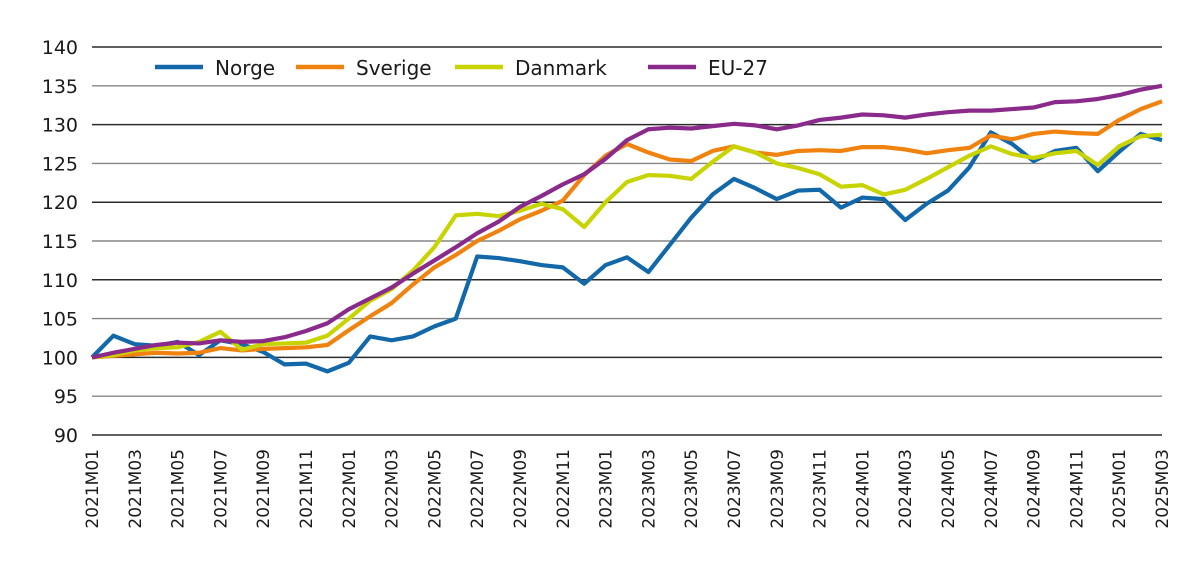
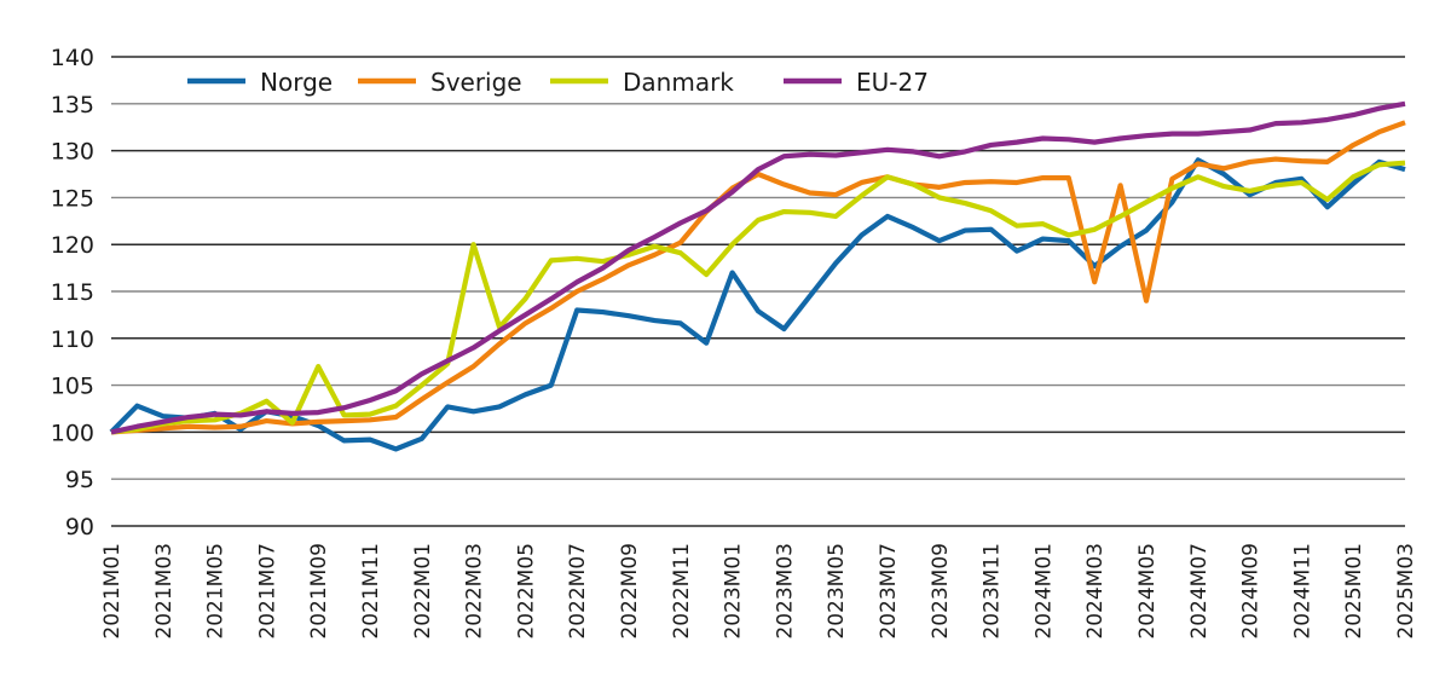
Danmark/2021M09: 102 -> 107
Danmark/2022M03: 109 -> 120
Norge/2023M01: 112 -> 117
Sverige/2024M03: 127 -> 116
Sverige/2024M05: 127 -> 114
